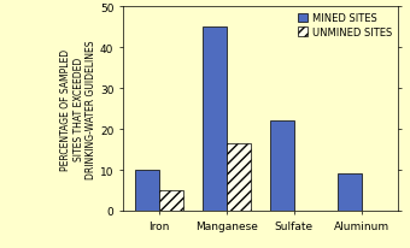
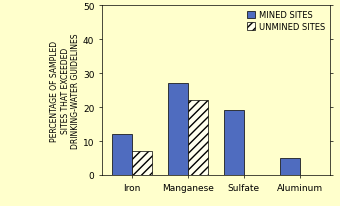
MINED SITES/Iron: 10 -> 12
UNMINED SITES/Iron: 5.0 -> 7.0
MINED SITES/Manganese: 45 -> 27
UNMINED SITES/Manganese: 16.5 -> 22.0
MINED SITES/Sulfate: 22 -> 19
MINED SITES/Aluminum: 9 -> 5
